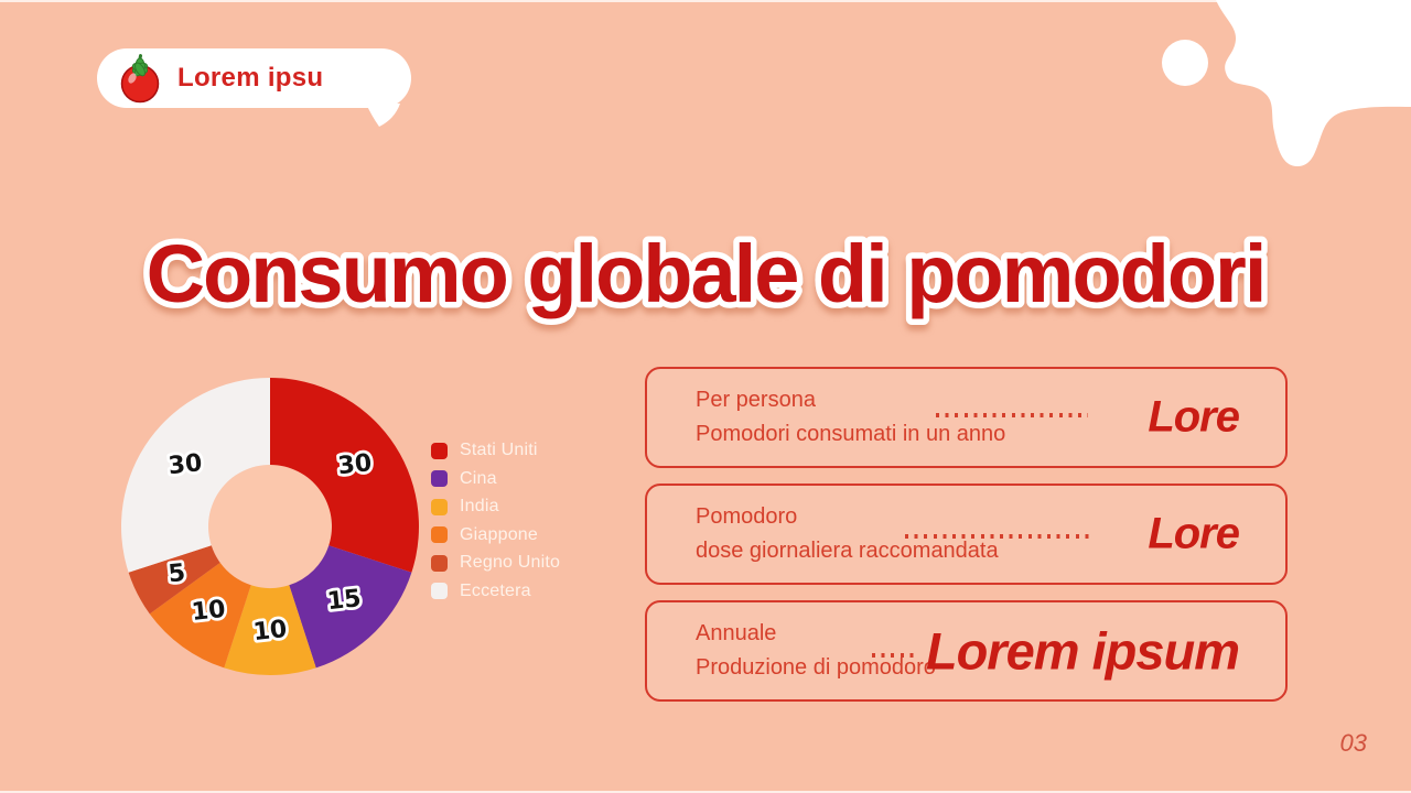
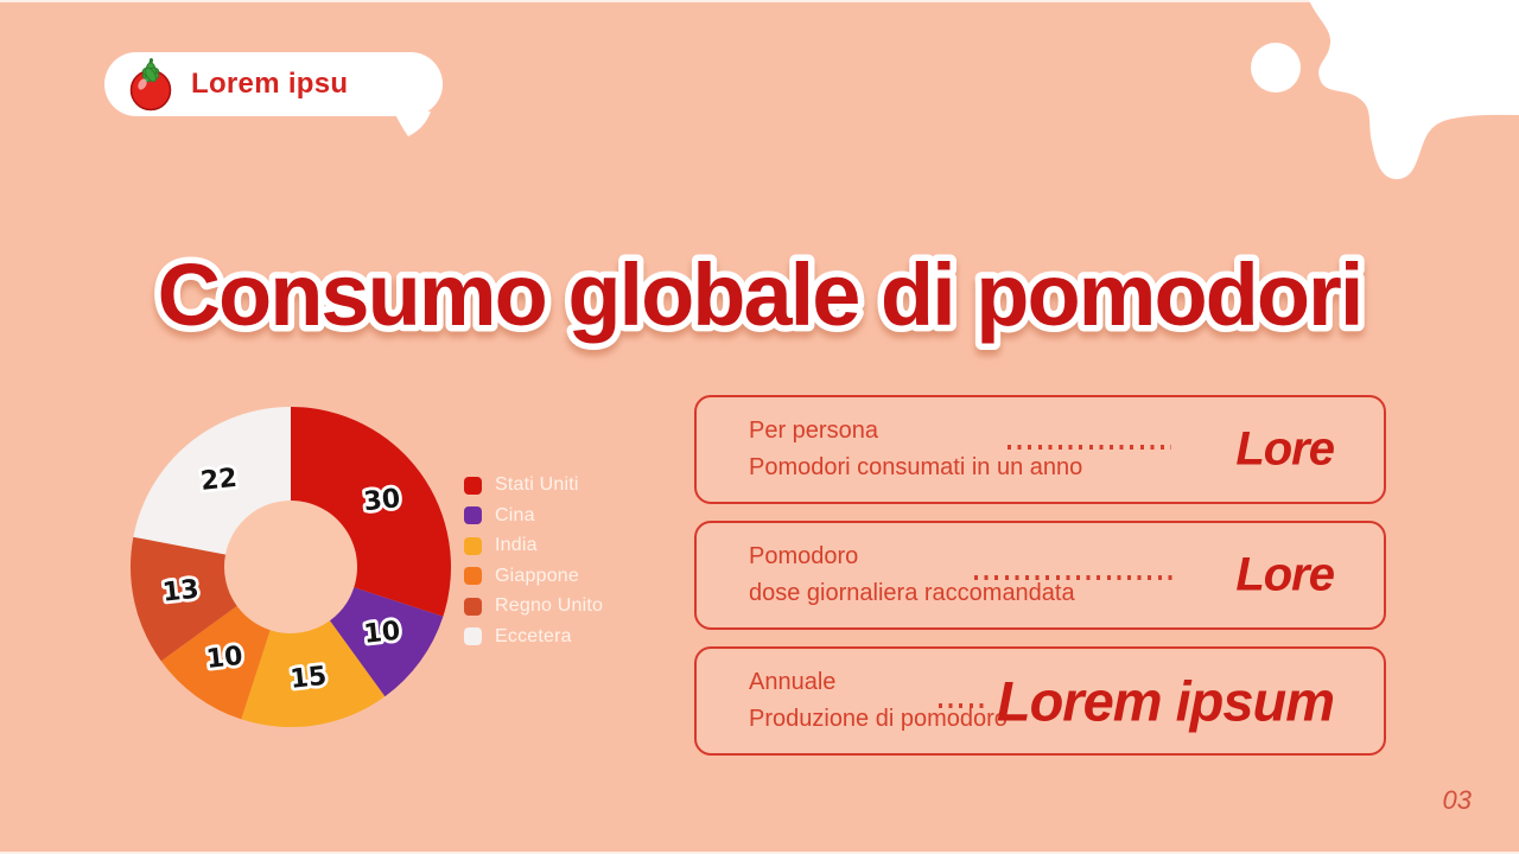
Cina: 15 -> 10
India: 10 -> 15
Regno Unito: 5 -> 13
Eccetera: 30 -> 22
